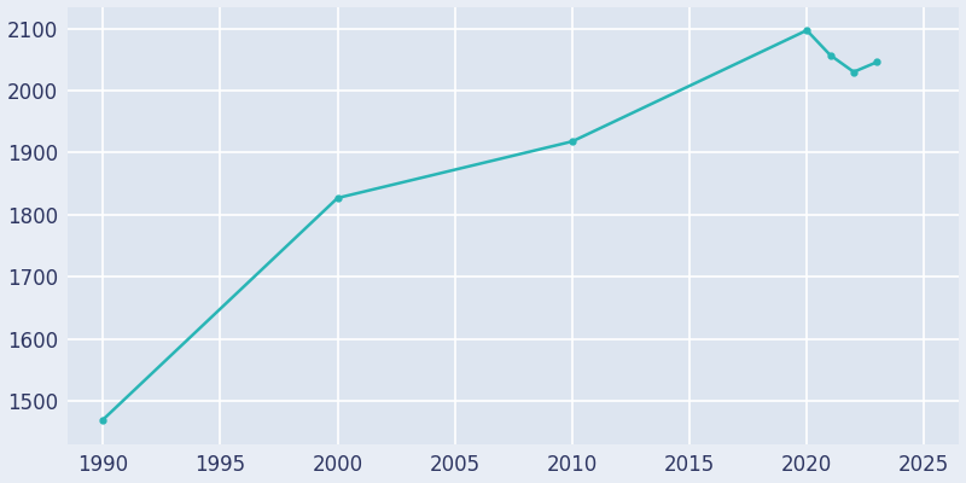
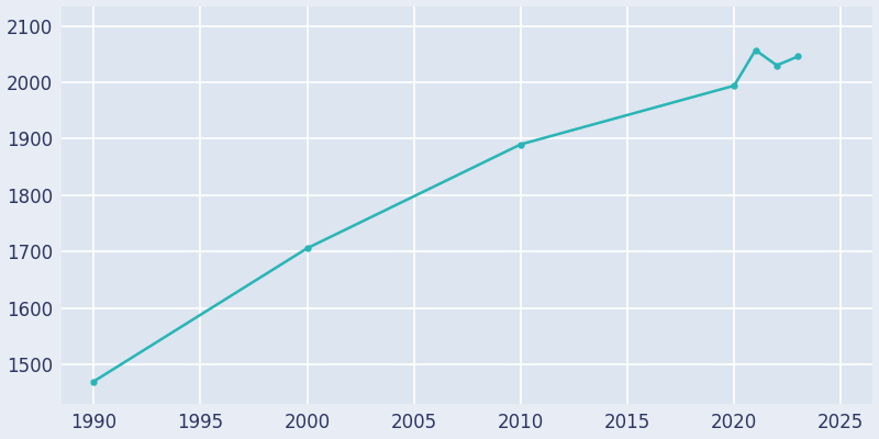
2000: 1827 -> 1706
2010: 1918 -> 1890
2020: 2097 -> 1994
